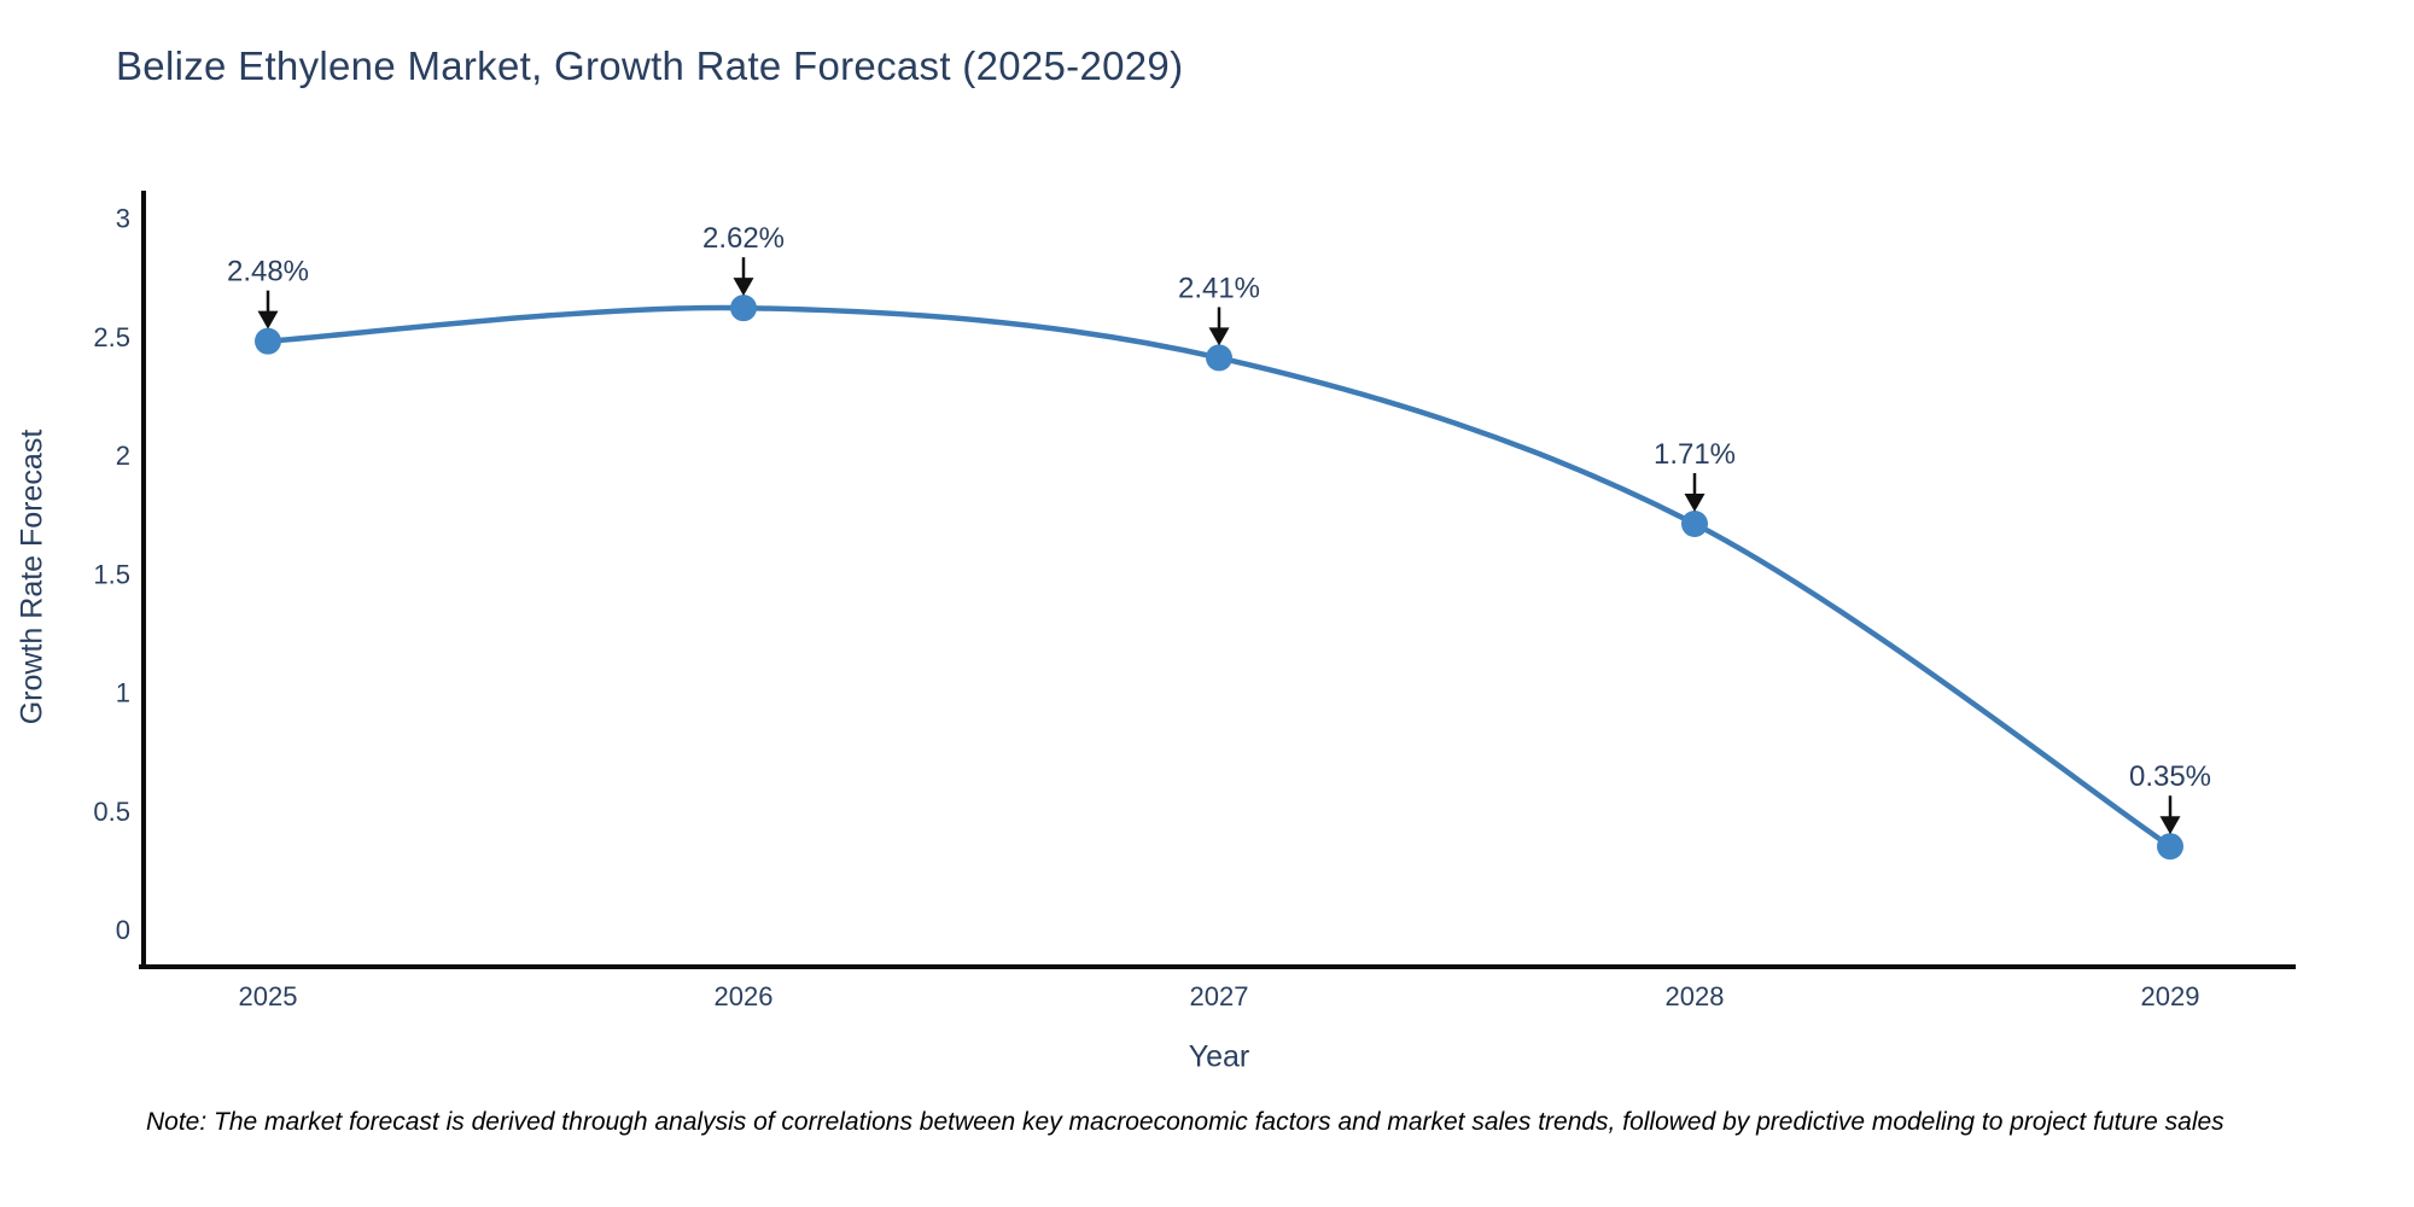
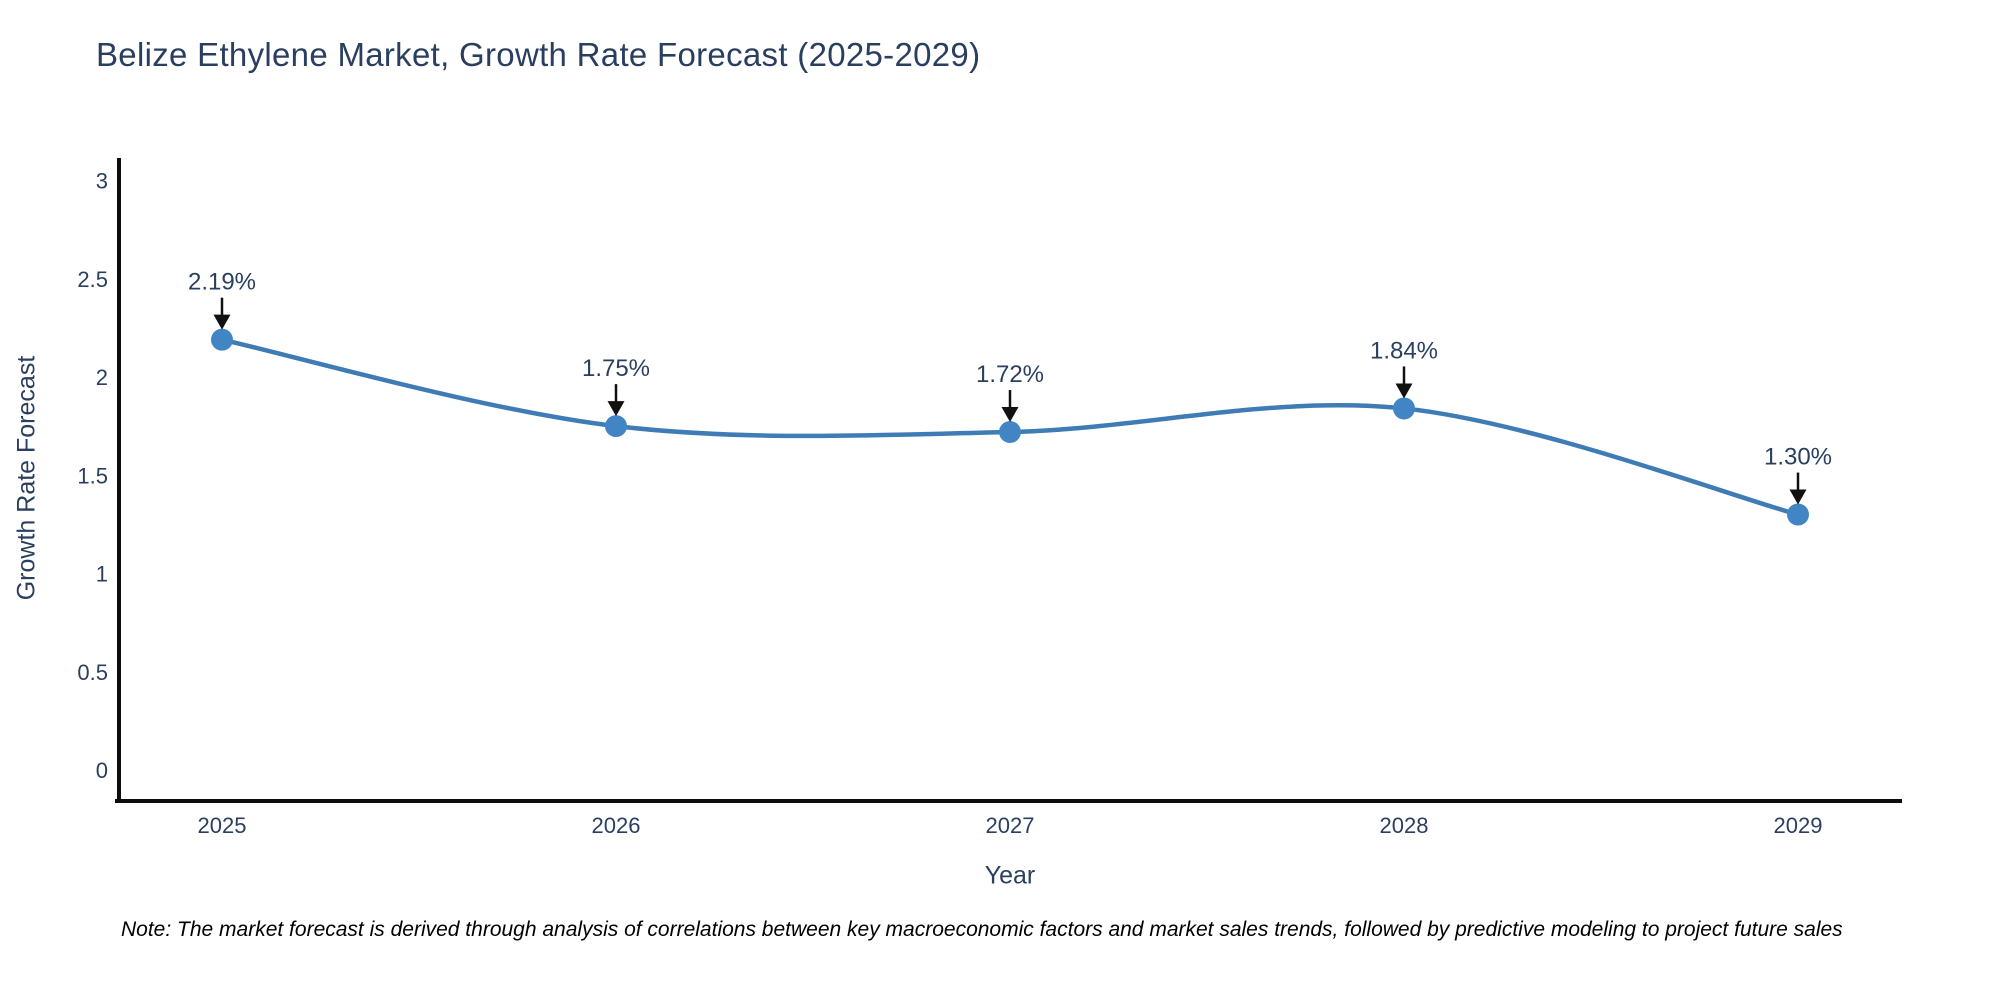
2025: 2.48% -> 2.19%
2026: 2.62% -> 1.75%
2027: 2.41% -> 1.72%
2028: 1.71% -> 1.84%
2029: 0.35% -> 1.30%
